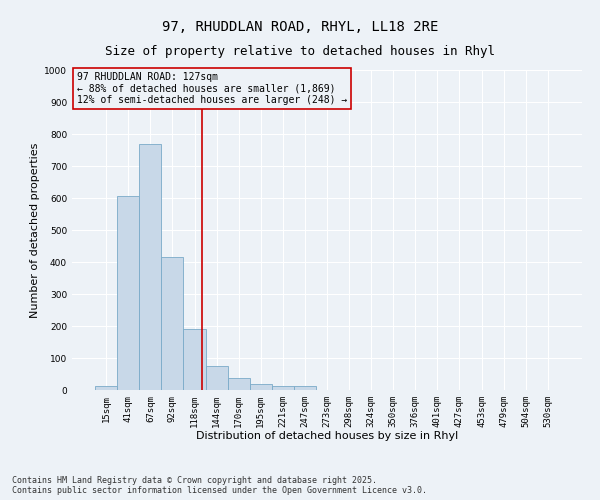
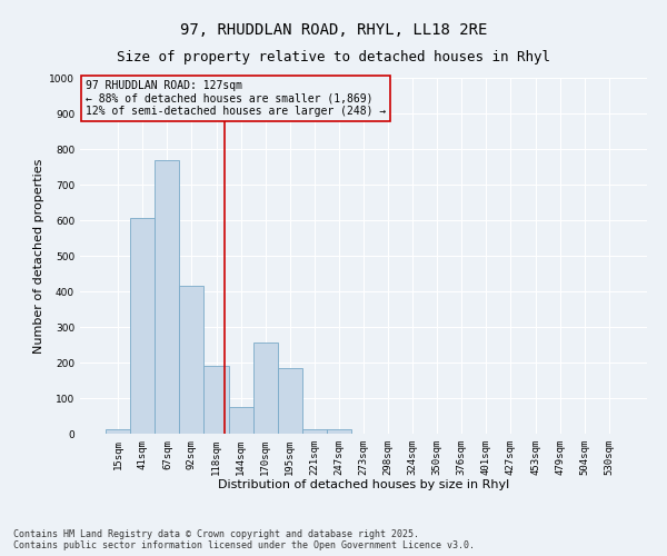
170sqm: 38 -> 255
195sqm: 18 -> 185
